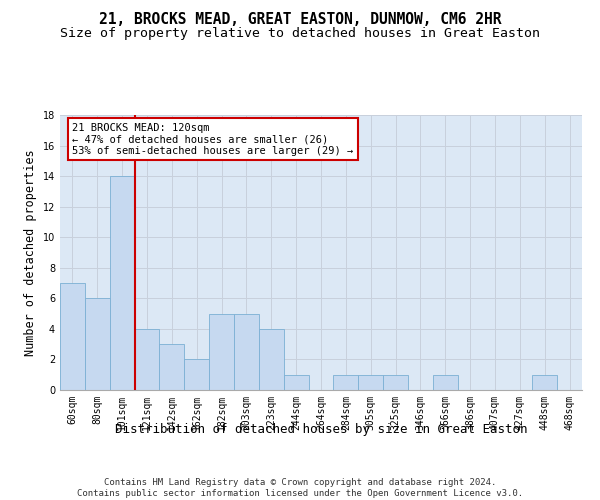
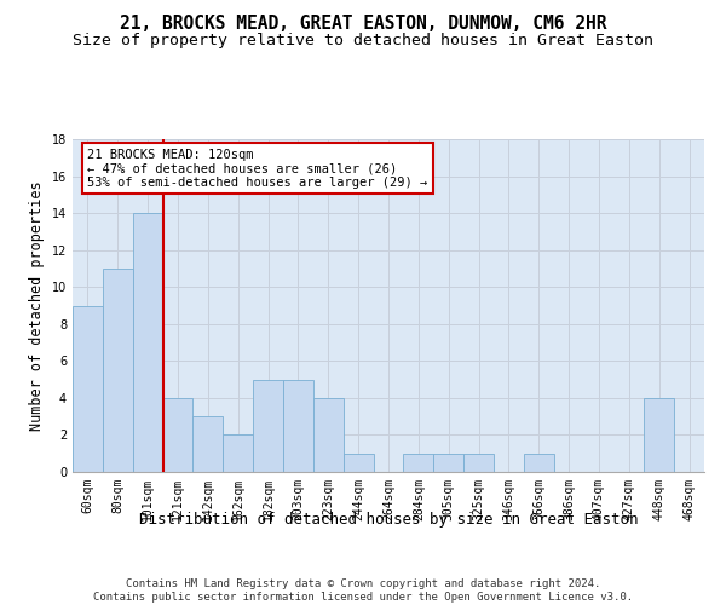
60sqm: 7 -> 9
80sqm: 6 -> 11
448sqm: 1 -> 4
